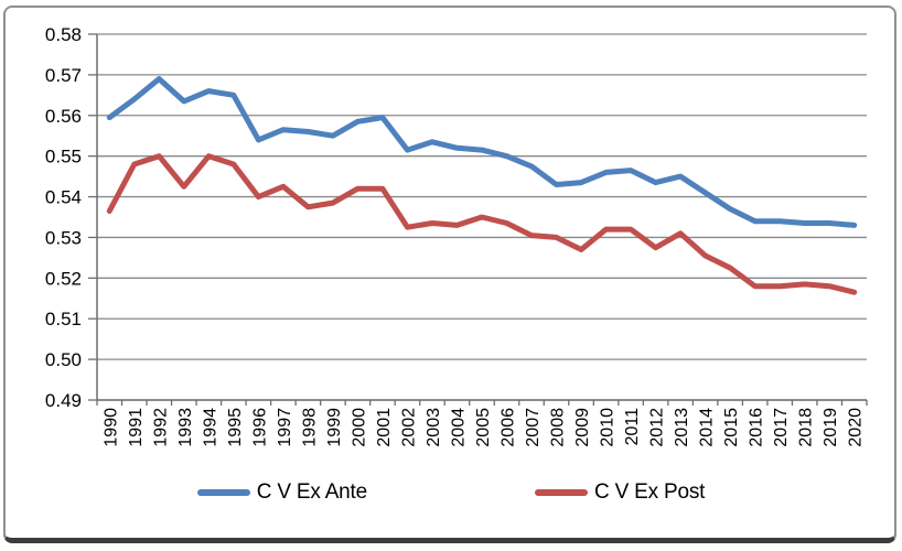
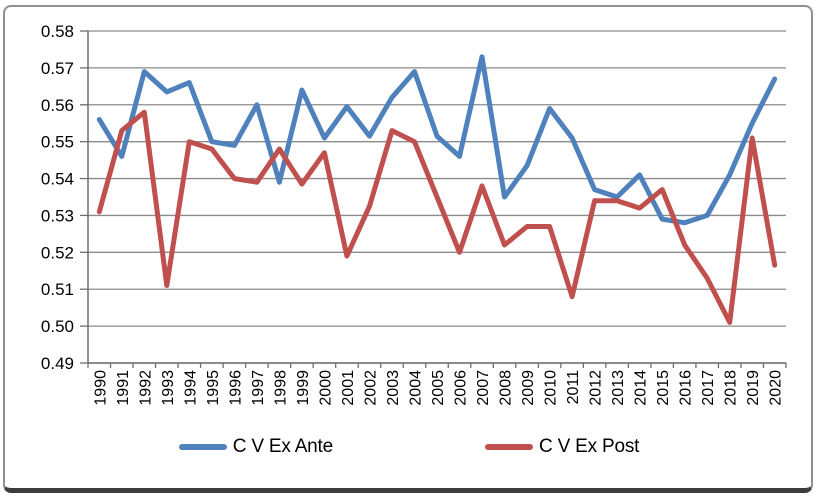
C V Ex Ante/1990: 0.559 -> 0.556
C V Ex Post/1990: 0.536 -> 0.531
C V Ex Ante/1991: 0.564 -> 0.546
C V Ex Post/1991: 0.548 -> 0.553
C V Ex Post/1992: 0.550 -> 0.558
C V Ex Post/1993: 0.542 -> 0.511
C V Ex Ante/1995: 0.565 -> 0.550
C V Ex Ante/1996: 0.554 -> 0.549
C V Ex Ante/1997: 0.556 -> 0.560
C V Ex Post/1997: 0.542 -> 0.539
C V Ex Ante/1998: 0.556 -> 0.539
C V Ex Post/1998: 0.537 -> 0.548
C V Ex Ante/1999: 0.555 -> 0.564
C V Ex Ante/2000: 0.558 -> 0.551
C V Ex Post/2000: 0.542 -> 0.547
C V Ex Post/2001: 0.542 -> 0.519
C V Ex Ante/2003: 0.553 -> 0.562
C V Ex Post/2003: 0.533 -> 0.553
C V Ex Ante/2004: 0.552 -> 0.569
C V Ex Post/2004: 0.533 -> 0.550
C V Ex Ante/2006: 0.550 -> 0.546
C V Ex Post/2006: 0.533 -> 0.520
C V Ex Ante/2007: 0.547 -> 0.573
C V Ex Post/2007: 0.530 -> 0.538
C V Ex Ante/2008: 0.543 -> 0.535
C V Ex Post/2008: 0.530 -> 0.522
C V Ex Ante/2010: 0.546 -> 0.559
C V Ex Post/2010: 0.532 -> 0.527
C V Ex Ante/2011: 0.546 -> 0.551
C V Ex Post/2011: 0.532 -> 0.508
C V Ex Ante/2012: 0.543 -> 0.537
C V Ex Post/2012: 0.527 -> 0.534
C V Ex Ante/2013: 0.545 -> 0.535
C V Ex Post/2013: 0.531 -> 0.534
C V Ex Post/2014: 0.525 -> 0.532
C V Ex Ante/2015: 0.537 -> 0.529
C V Ex Post/2015: 0.522 -> 0.537
C V Ex Ante/2016: 0.534 -> 0.528
C V Ex Post/2016: 0.518 -> 0.522
C V Ex Ante/2017: 0.534 -> 0.530
C V Ex Post/2017: 0.518 -> 0.513
C V Ex Ante/2018: 0.533 -> 0.541
C V Ex Post/2018: 0.518 -> 0.501
C V Ex Ante/2019: 0.533 -> 0.555
C V Ex Post/2019: 0.518 -> 0.551
C V Ex Ante/2020: 0.533 -> 0.567
